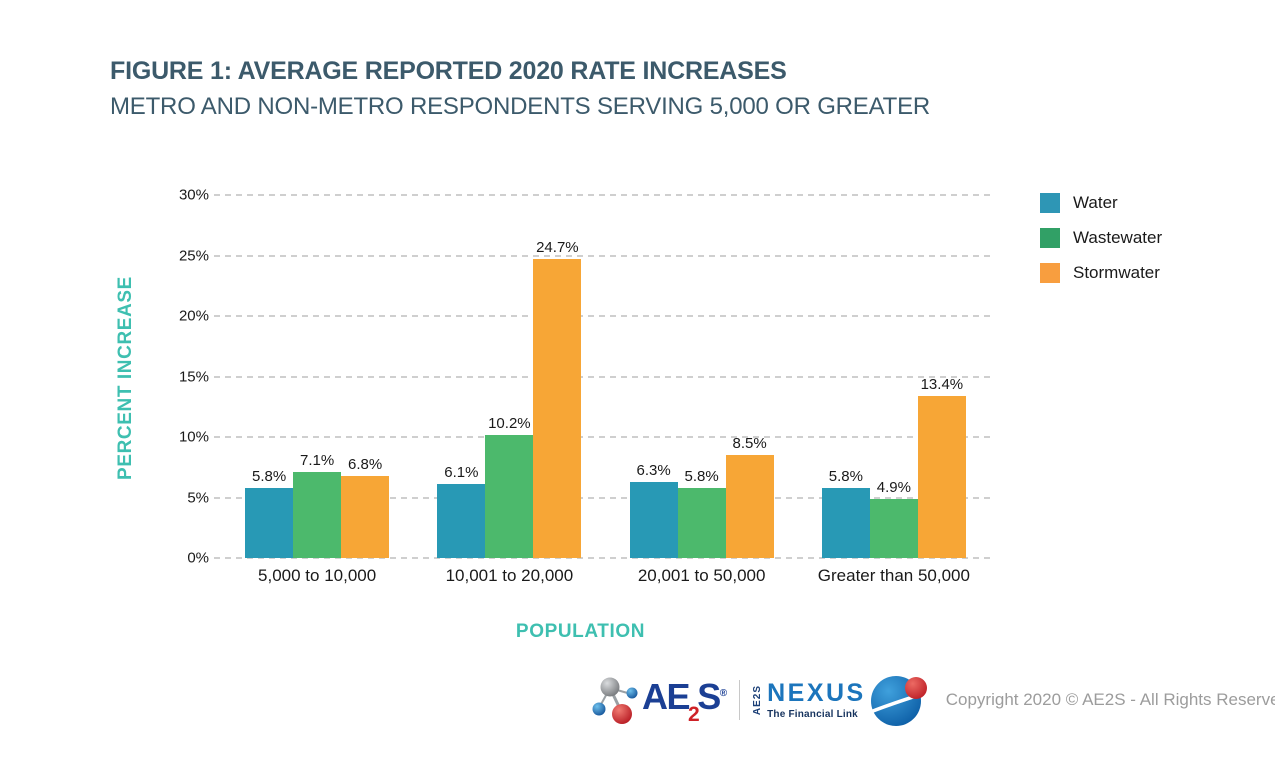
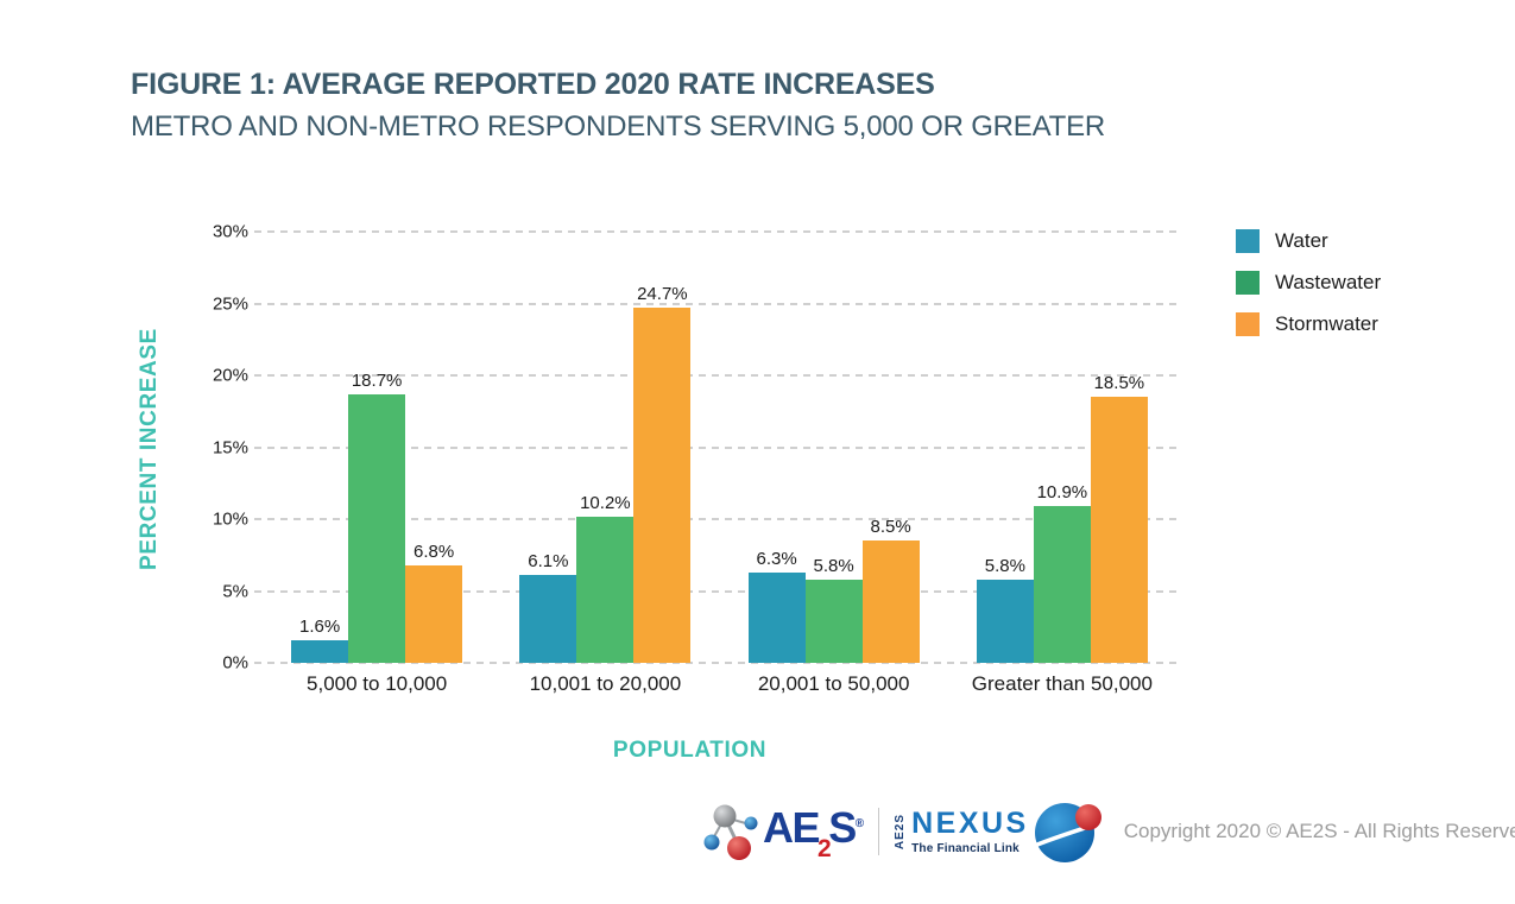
Water/5,000 to 10,000: 5.8% -> 1.6%
Wastewater/5,000 to 10,000: 7.1% -> 18.7%
Wastewater/Greater than 50,000: 4.9% -> 10.9%
Stormwater/Greater than 50,000: 13.4% -> 18.5%
